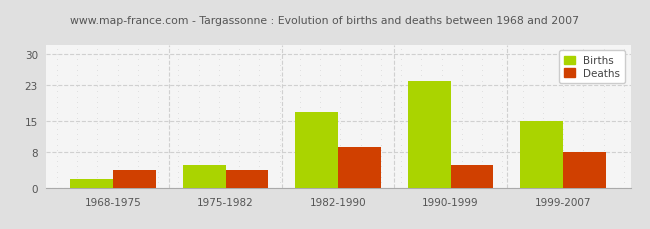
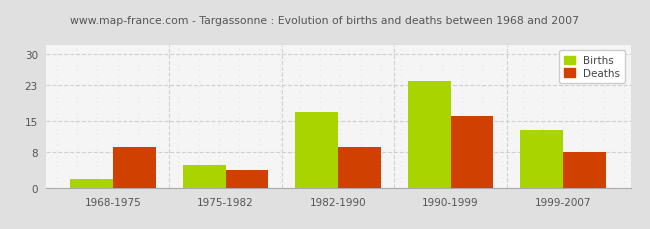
Deaths/1968-1975: 4 -> 9
Deaths/1990-1999: 5 -> 16
Births/1999-2007: 15 -> 13
